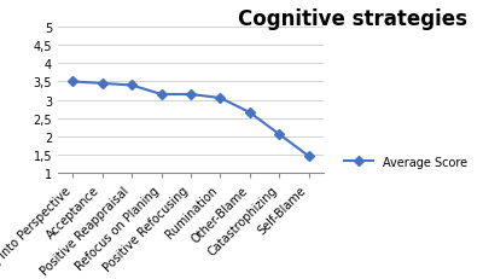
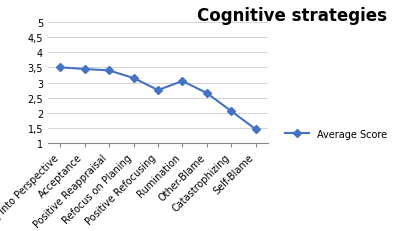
Positive Refocusing: 3,15 -> 2,75
